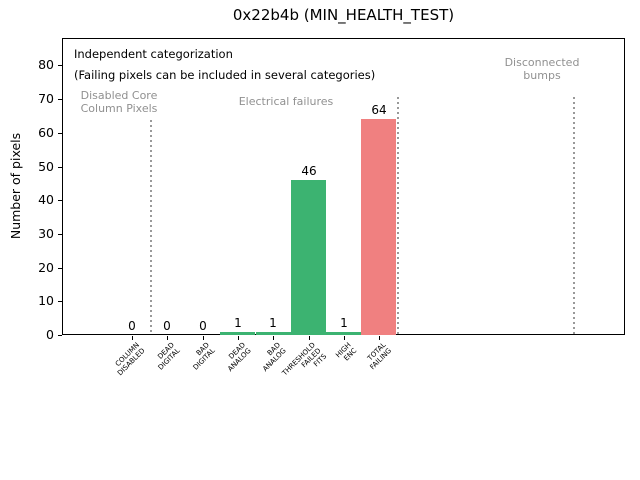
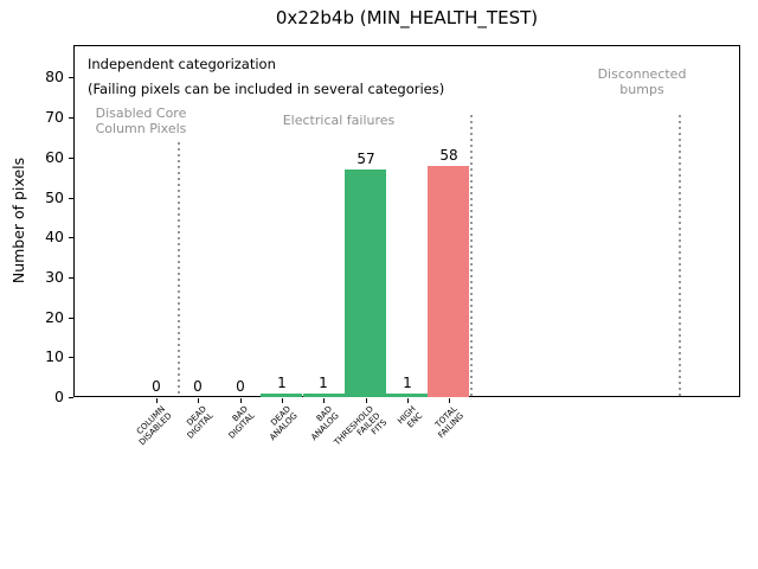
THRESHOLD FAILED FITS: 46 -> 57
TOTAL FAILING: 64 -> 58
